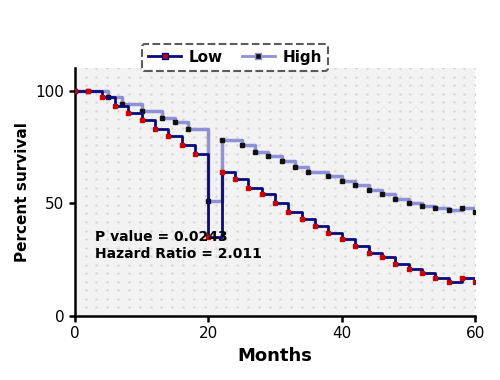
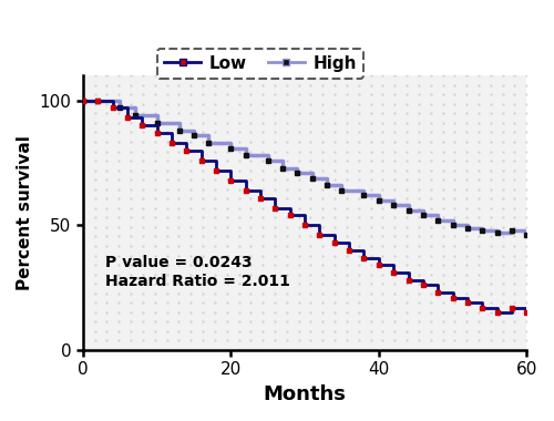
Low/20: 35 -> 68
High/20: 51 -> 81
